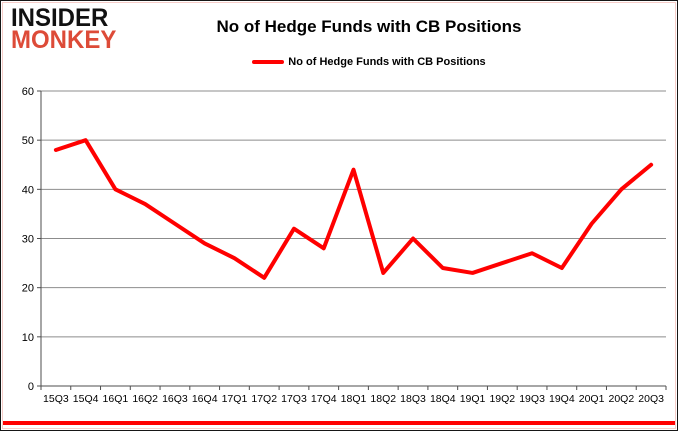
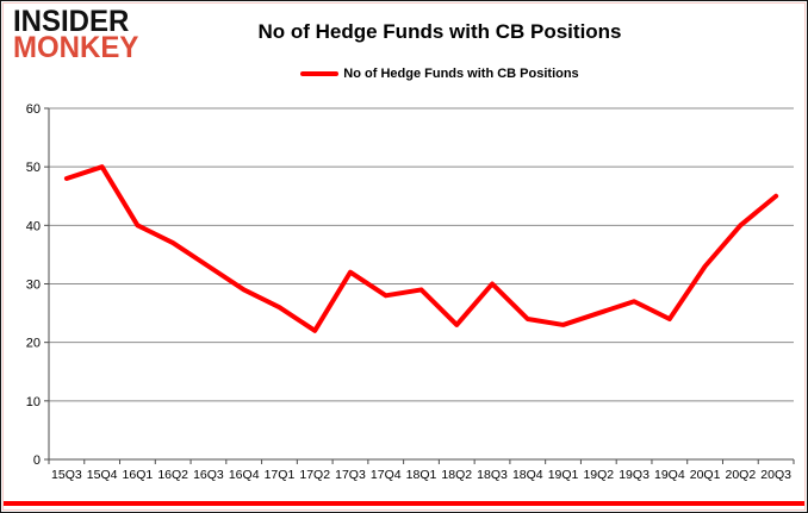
18Q1: 44 -> 29
